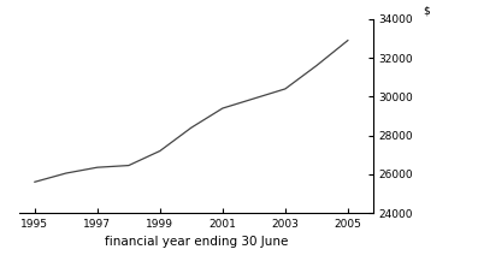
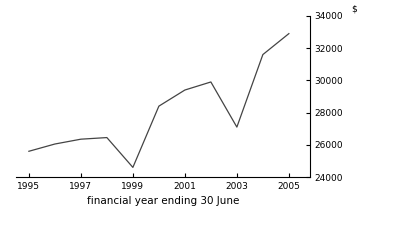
1999: 27200 -> 24600
2003: 30400 -> 27100
